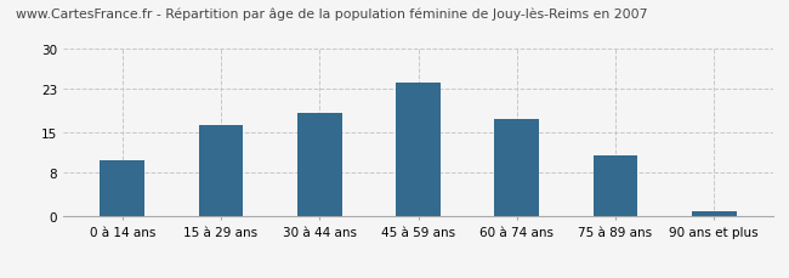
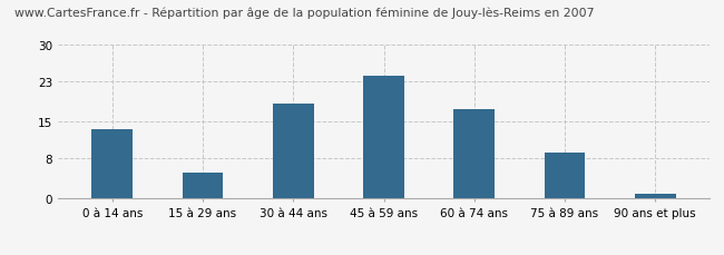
0 à 14 ans: 10.0 -> 13.5
15 à 29 ans: 16.5 -> 5.0
75 à 89 ans: 11.0 -> 9.0
